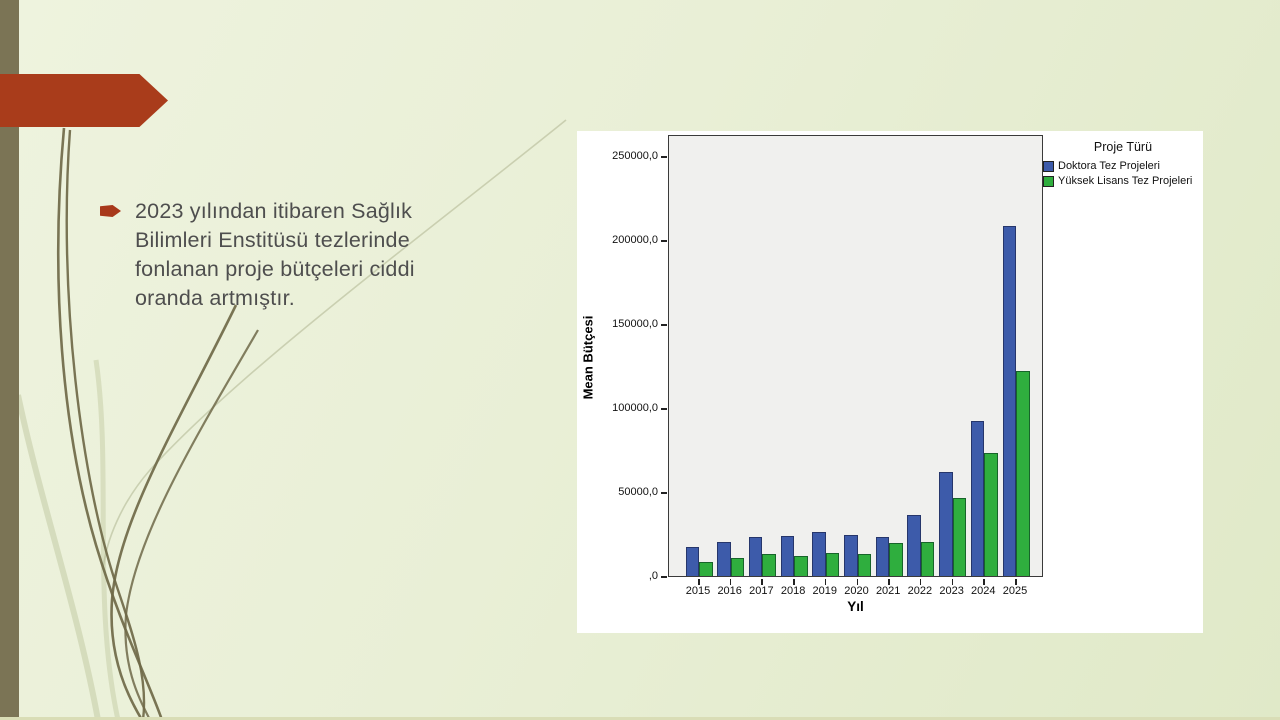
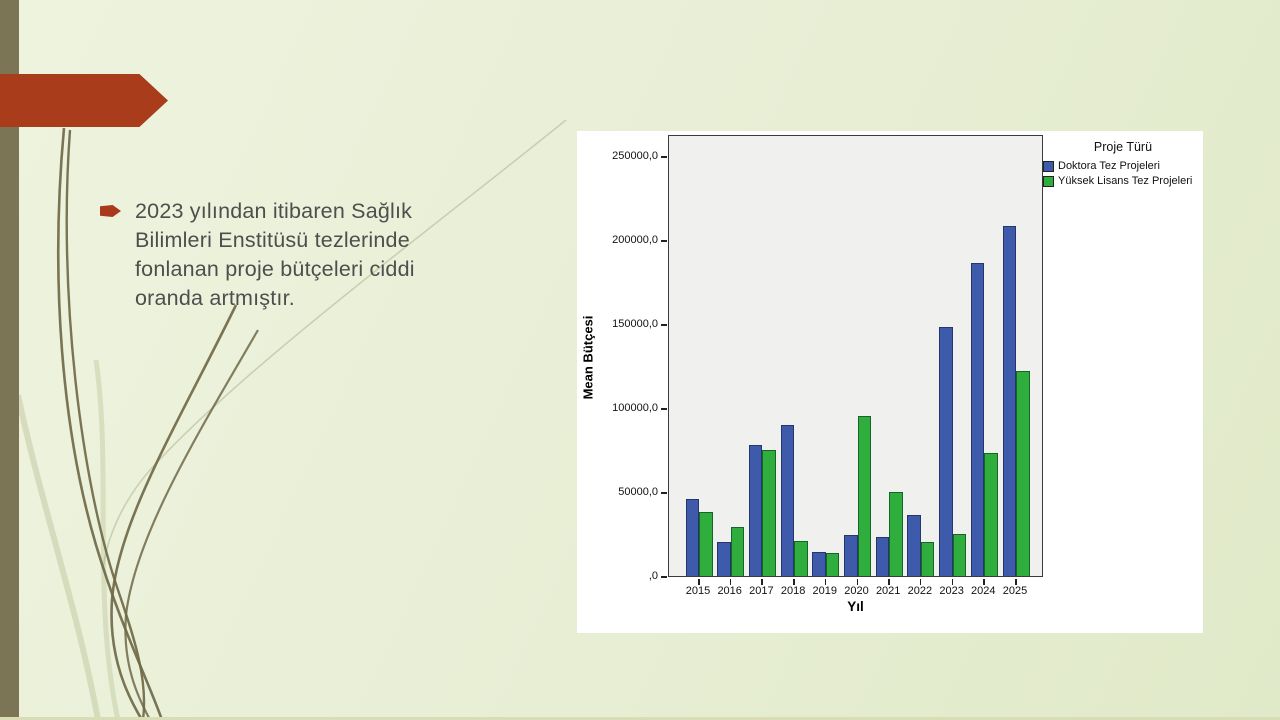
Doktora Tez Projeleri/2015: 18000 -> 46000
Yüksek Lisans Tez Projeleri/2015: 8000 -> 38000
Yüksek Lisans Tez Projeleri/2016: 11000 -> 29000
Doktora Tez Projeleri/2017: 23000 -> 78000
Yüksek Lisans Tez Projeleri/2017: 13000 -> 75000
Doktora Tez Projeleri/2018: 24000 -> 90000
Yüksek Lisans Tez Projeleri/2018: 12000 -> 21000
Doktora Tez Projeleri/2019: 26000 -> 14000
Yüksek Lisans Tez Projeleri/2020: 13000 -> 95000
Yüksek Lisans Tez Projeleri/2021: 20000 -> 50000
Doktora Tez Projeleri/2023: 62000 -> 148000
Yüksek Lisans Tez Projeleri/2023: 46000 -> 25000
Doktora Tez Projeleri/2024: 92000 -> 186000
